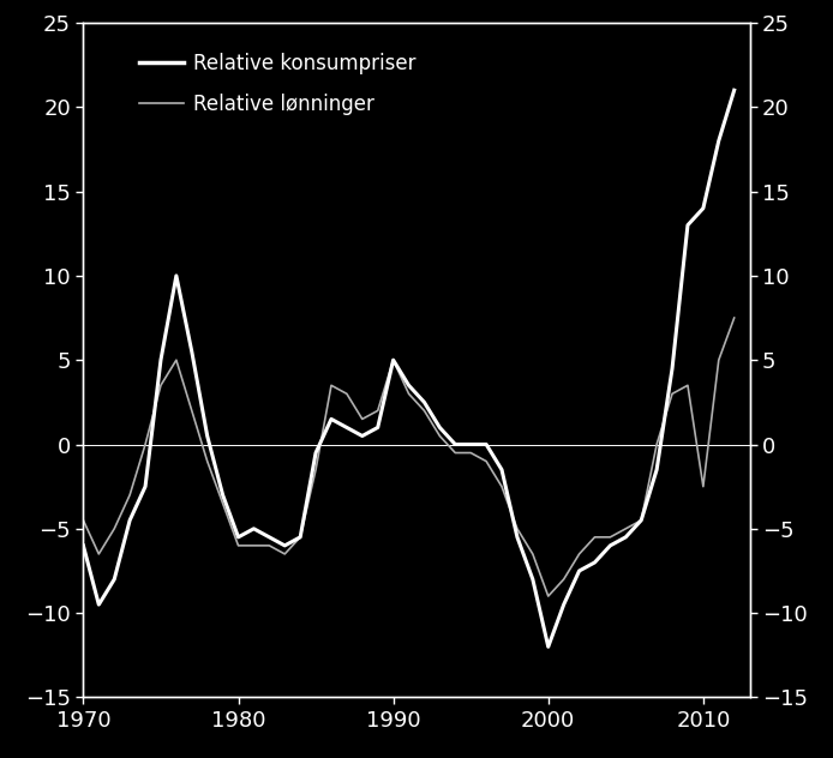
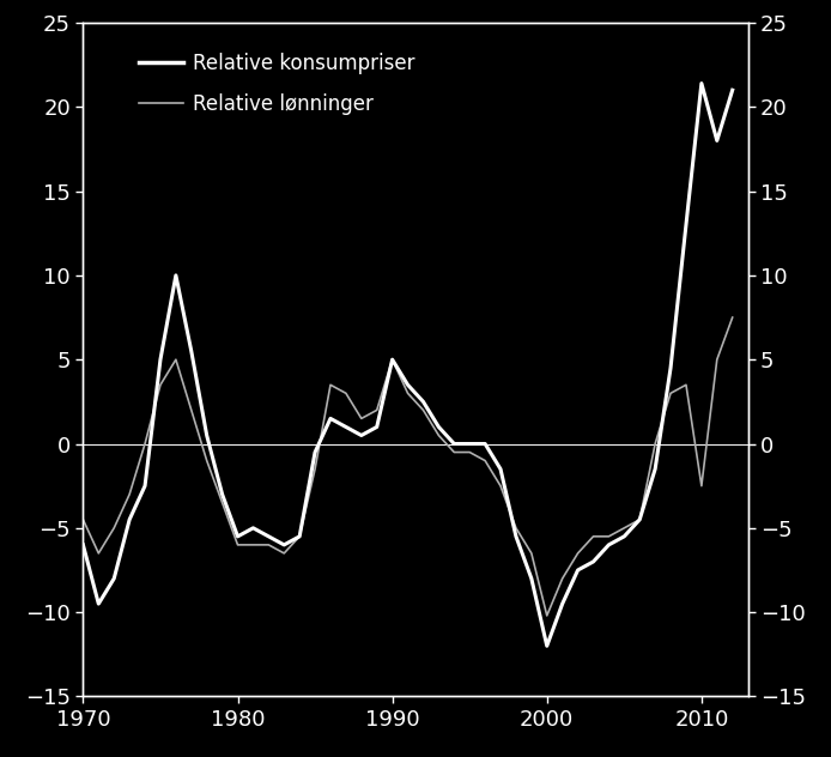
Relative lønninger/2000: -9.0 -> -10.2
Relative konsumpriser/2010: 14.0 -> 21.4
